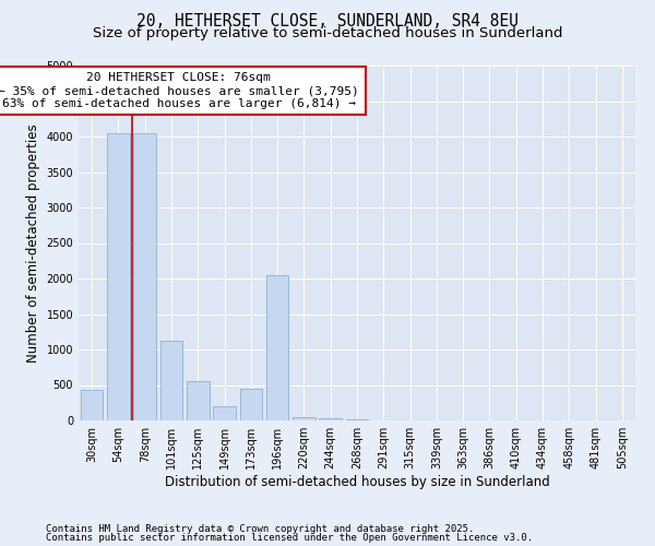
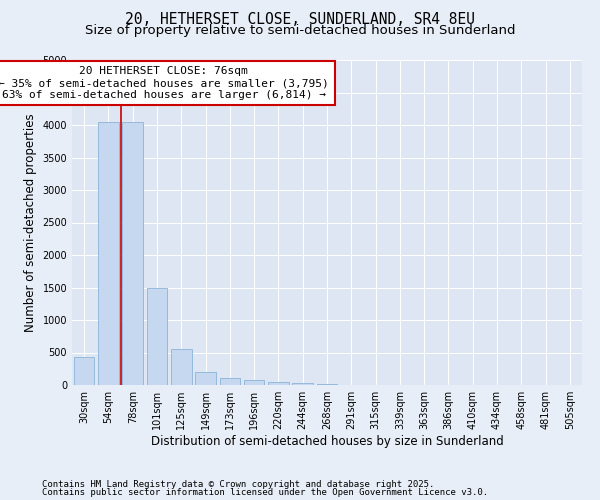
101sqm: 1120 -> 1500
173sqm: 440 -> 110
196sqm: 2040 -> 70
